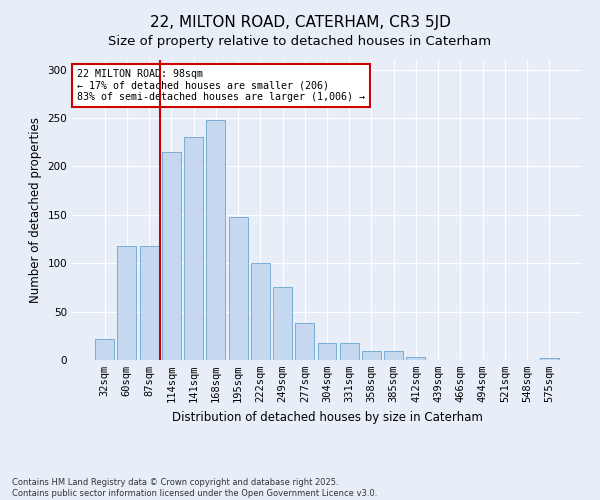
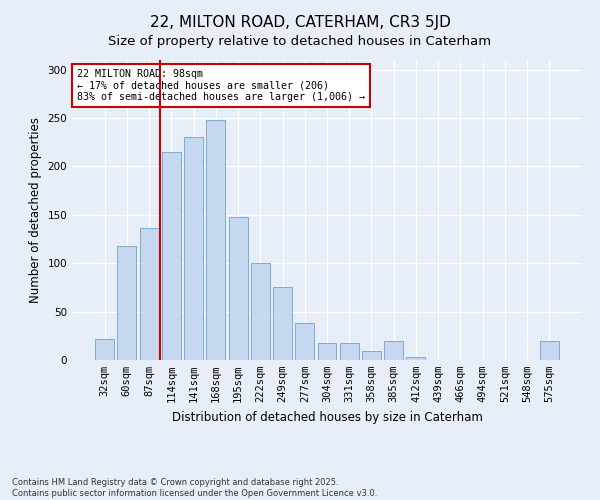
87sqm: 118 -> 136
385sqm: 9 -> 20
575sqm: 2 -> 20
